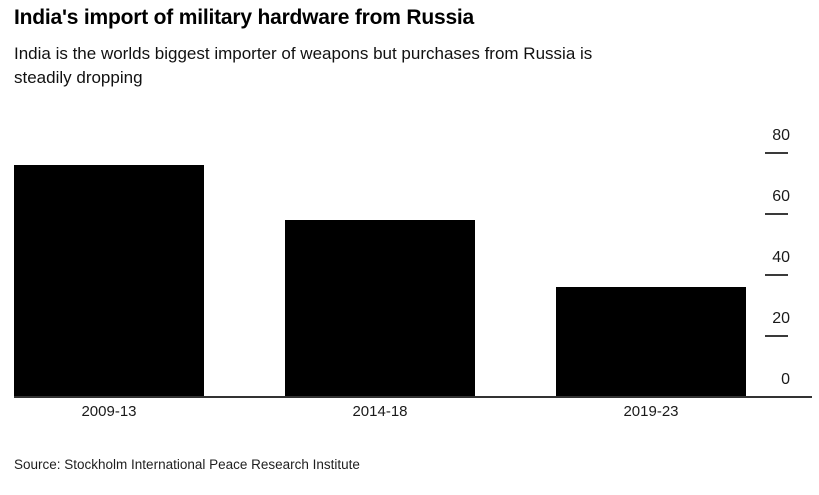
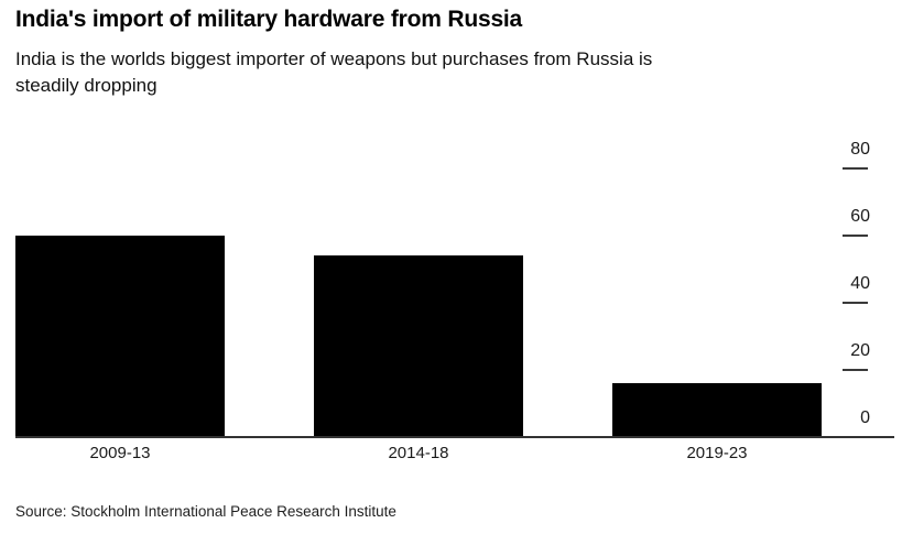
2009-13: 76 -> 60
2014-18: 58 -> 54
2019-23: 36 -> 16
